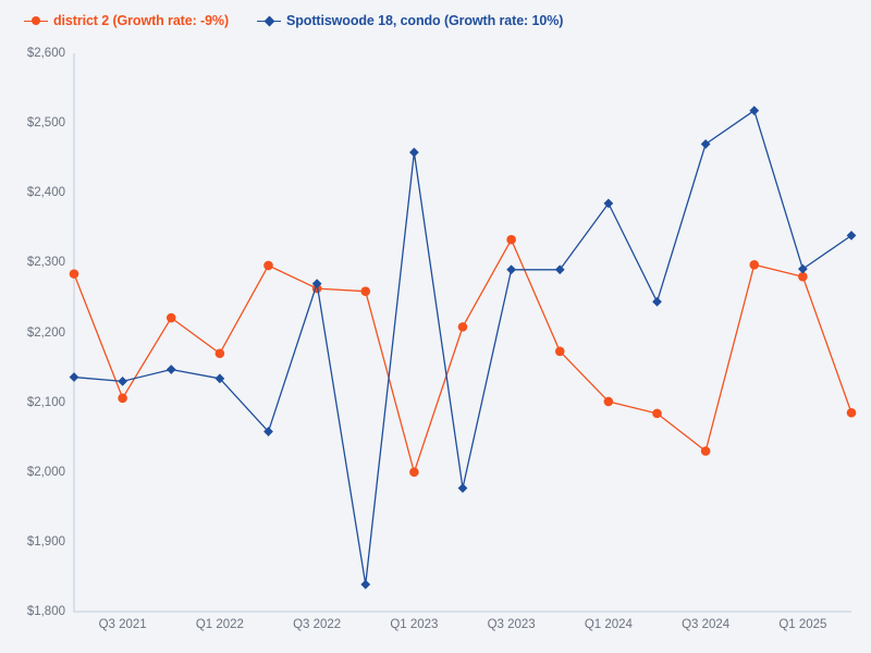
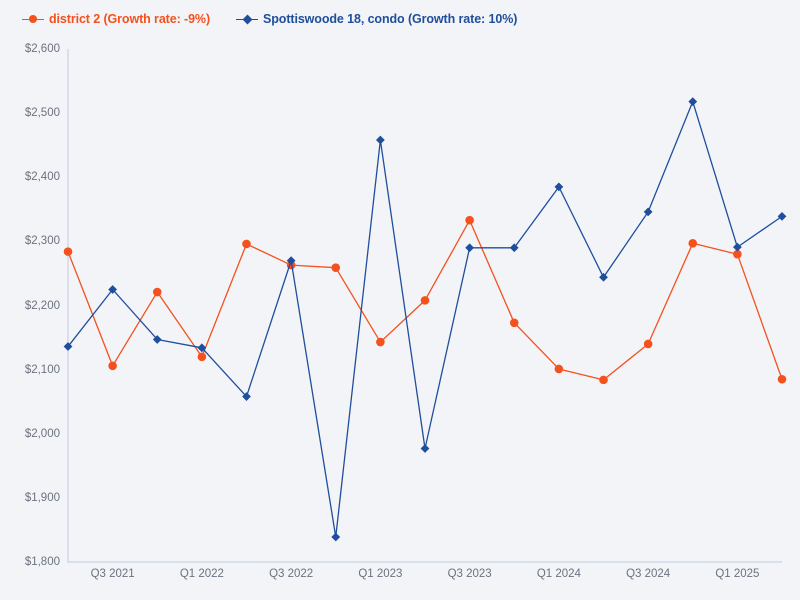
Spottiswoode 18, condo (Growth rate: 10%)/Q3 2021: $2130 -> $2220
district 2 (Growth rate: -9%)/Q1 2022: $2170 -> $2120
district 2 (Growth rate: -9%)/Q1 2023: $2000 -> $2140
district 2 (Growth rate: -9%)/Q3 2024: $2030 -> $2140
Spottiswoode 18, condo (Growth rate: 10%)/Q3 2024: $2470 -> $2350
